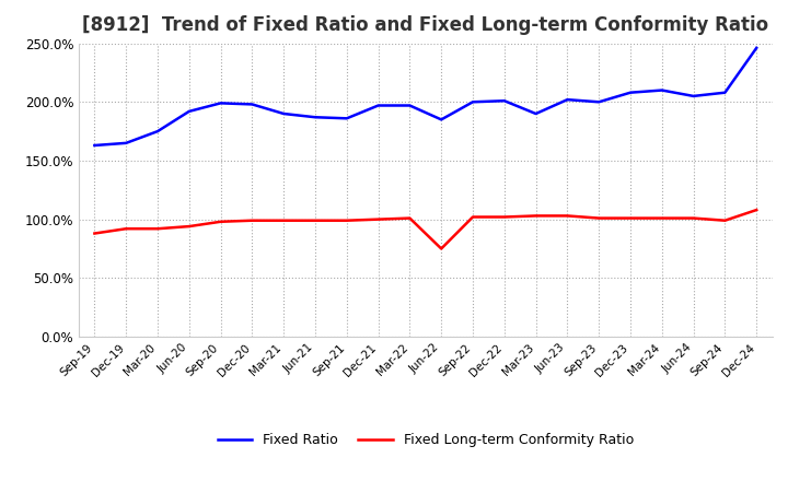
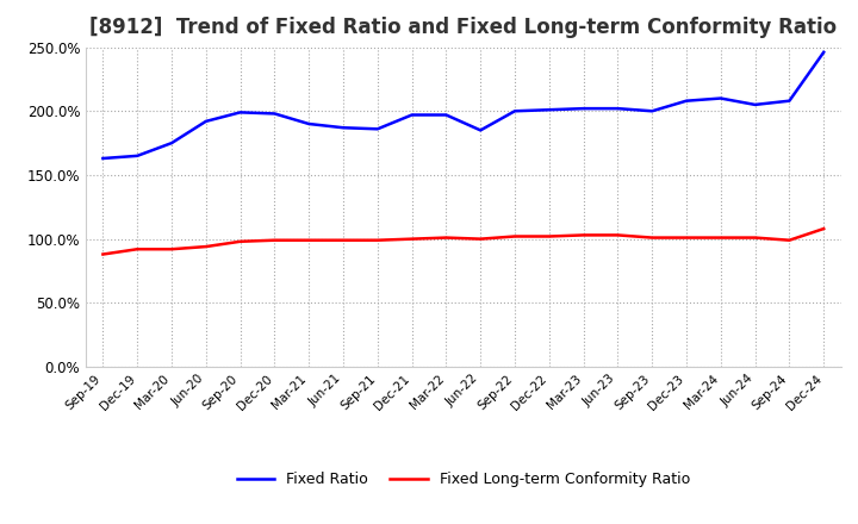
Fixed Long-term Conformity Ratio/Jun-22: 75% -> 100%
Fixed Ratio/Mar-23: 190% -> 202%
